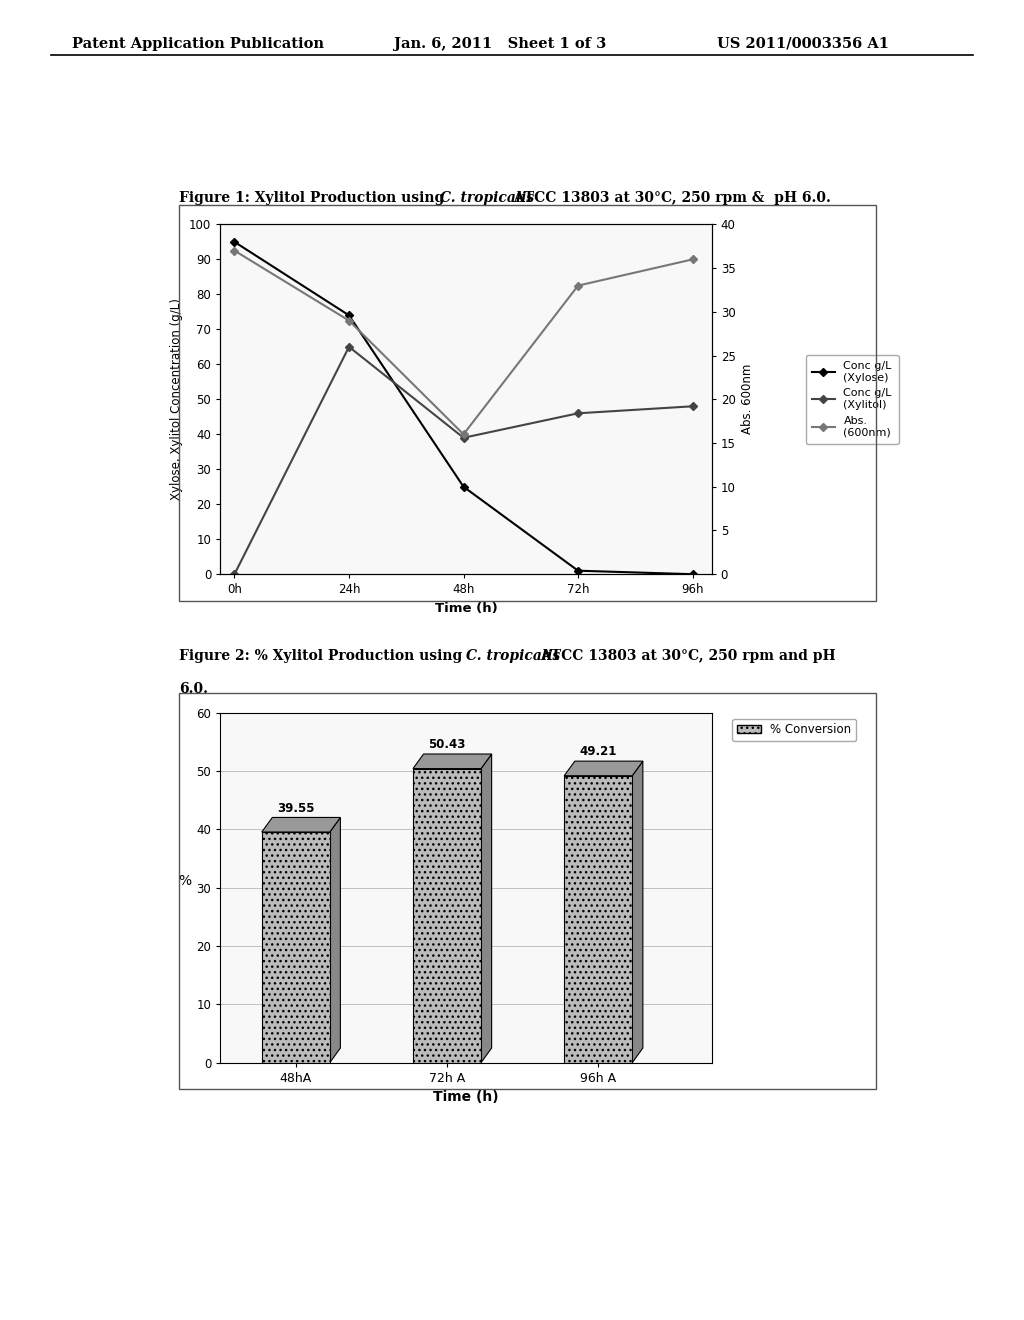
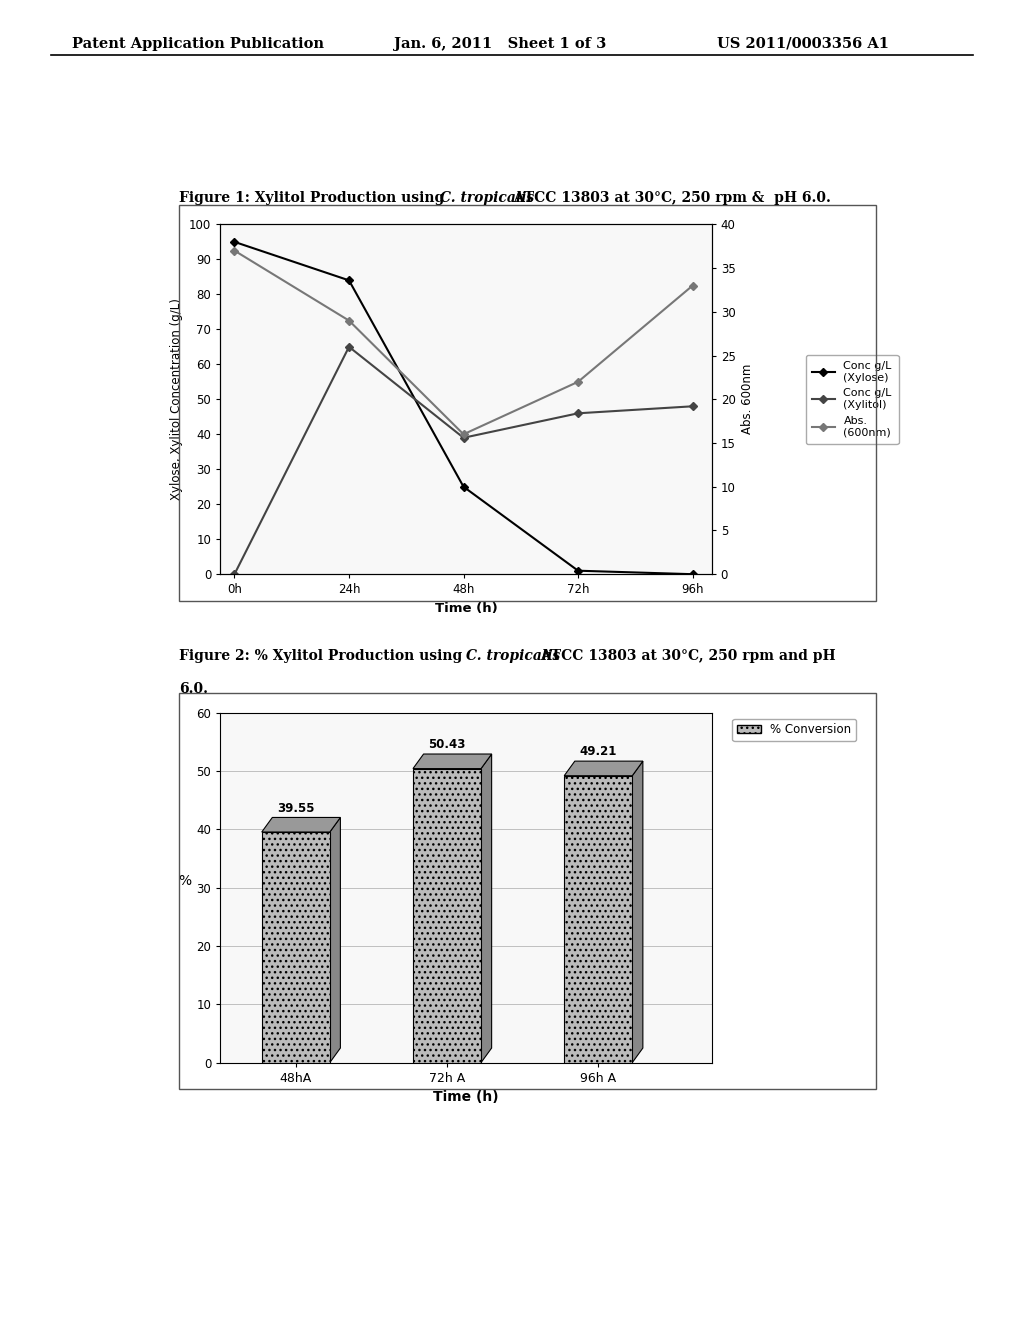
Conc g/L (Xylose)/24h: 74 -> 84
Abs. (600nm)/72h: 33 -> 22
Abs. (600nm)/96h: 36 -> 33
